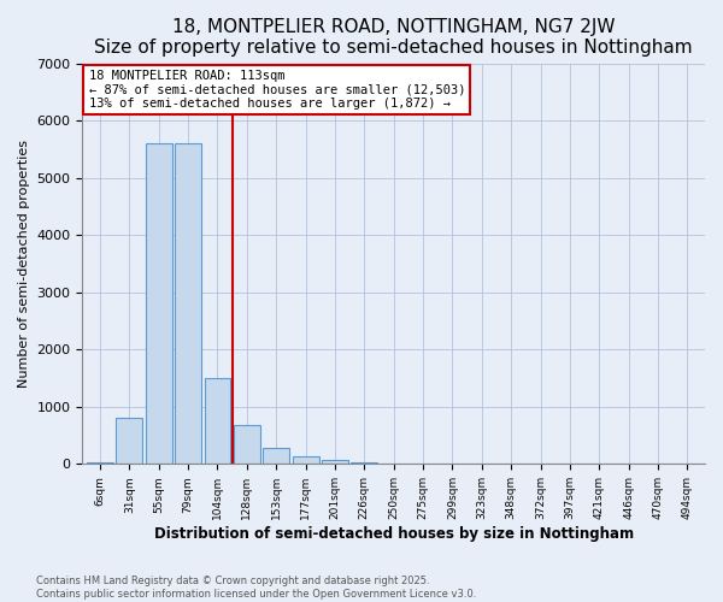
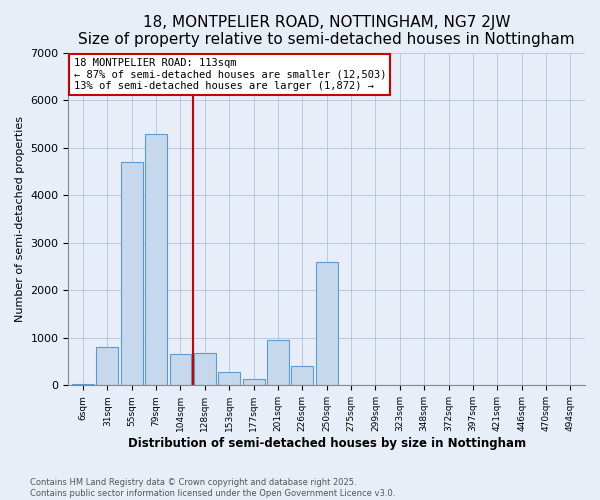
55sqm: 5600 -> 4700
79sqm: 5600 -> 5300
104sqm: 1500 -> 650
201sqm: 60 -> 950
226sqm: 20 -> 400
250sqm: 0 -> 2600
